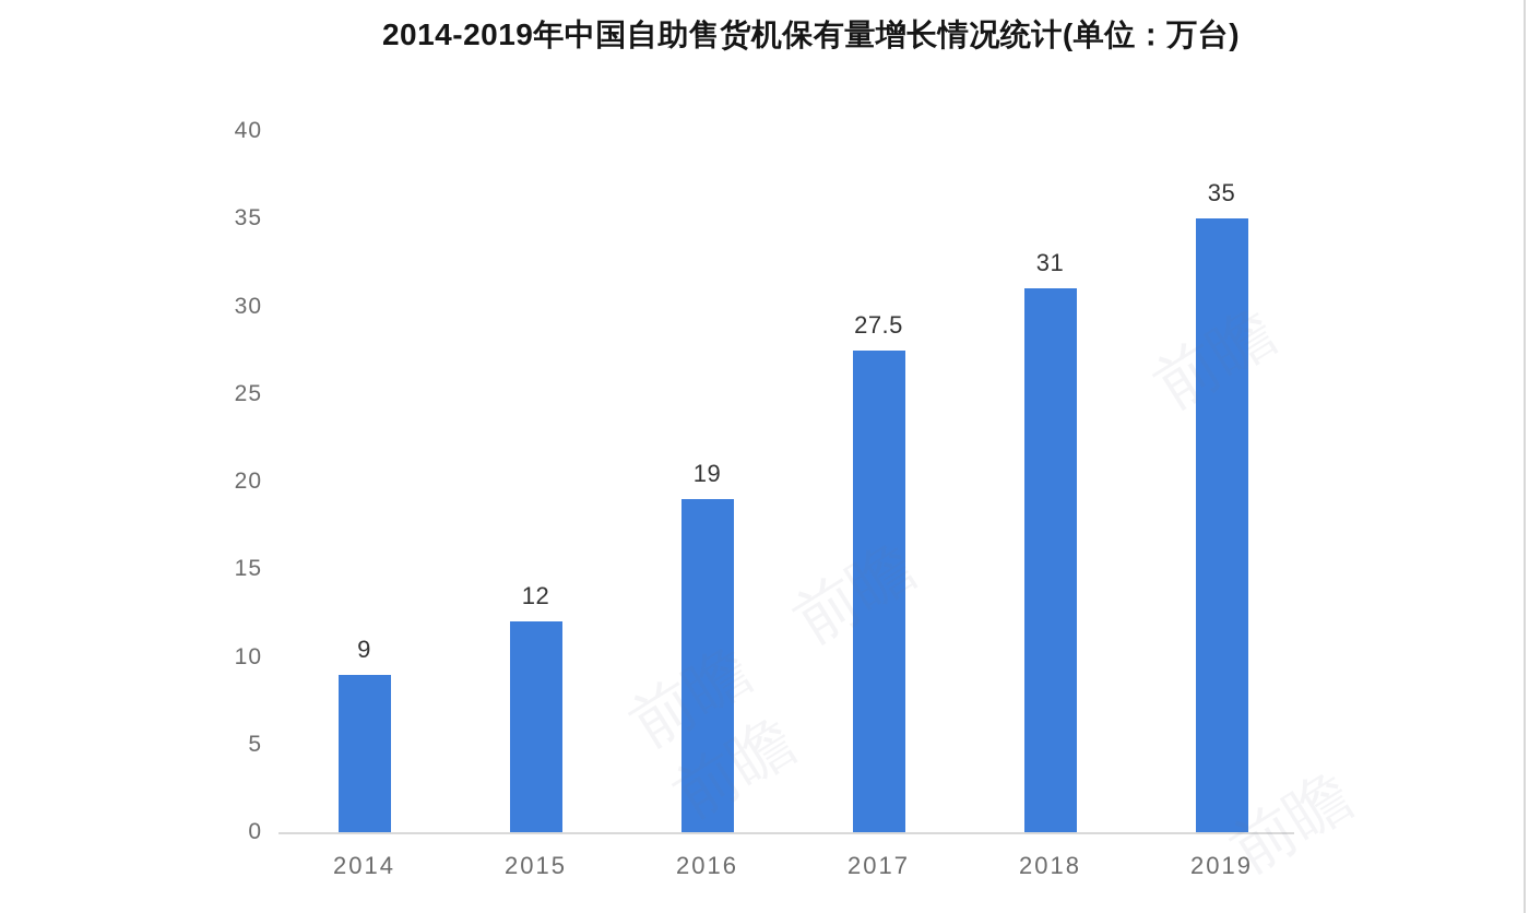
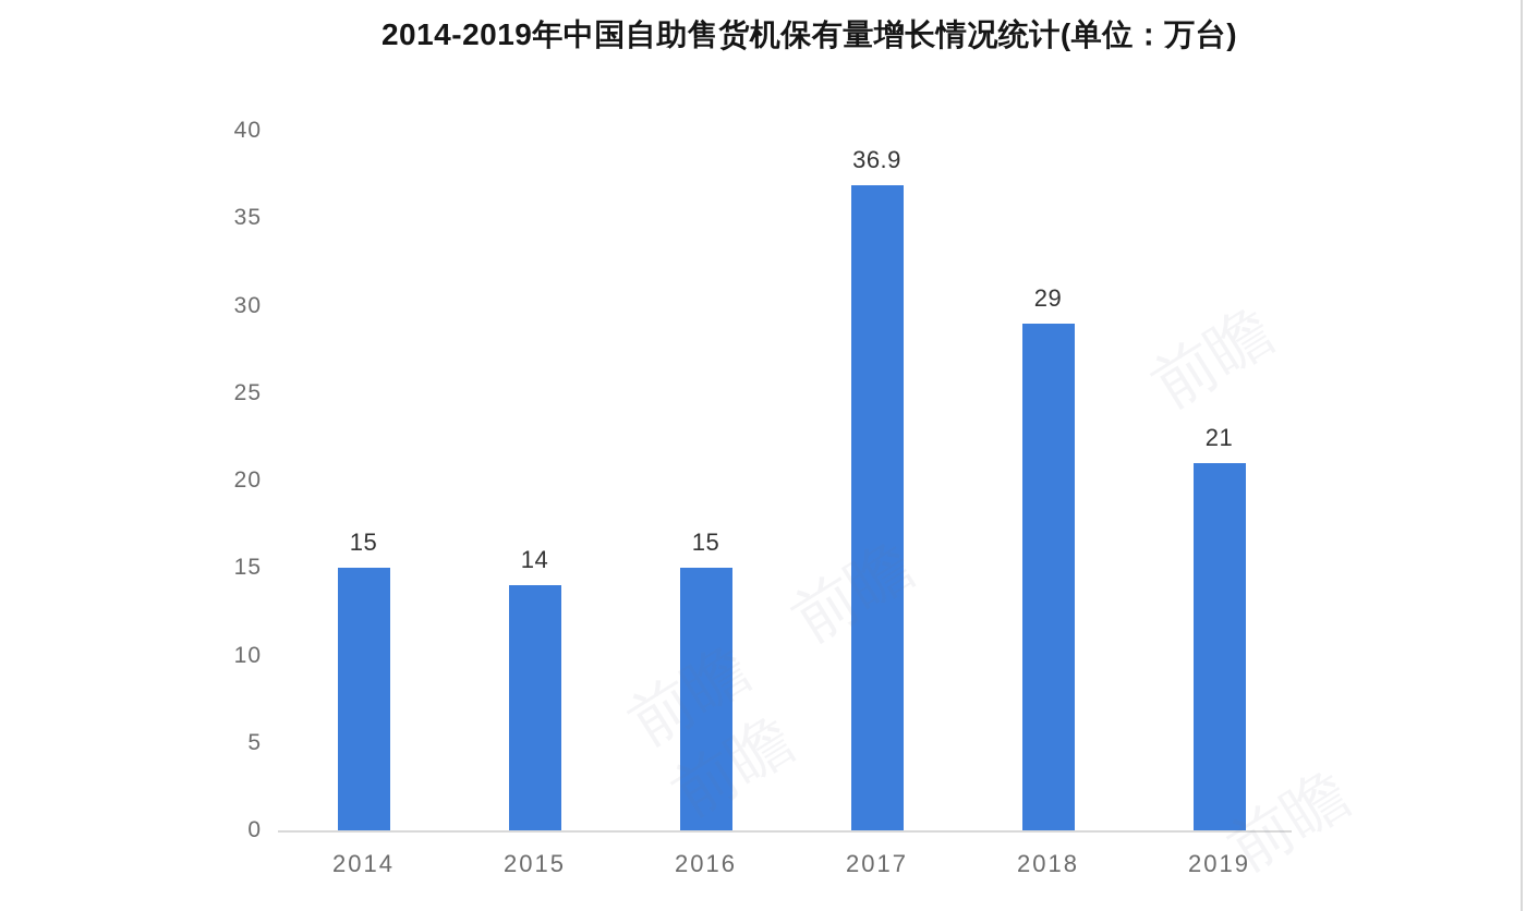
2014: 9 -> 15
2015: 12 -> 14
2016: 19 -> 15
2017: 27.5 -> 36.9
2018: 31 -> 29
2019: 35 -> 21
